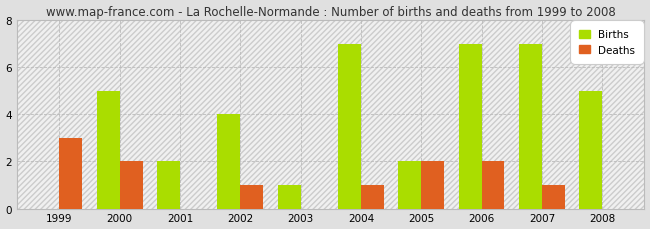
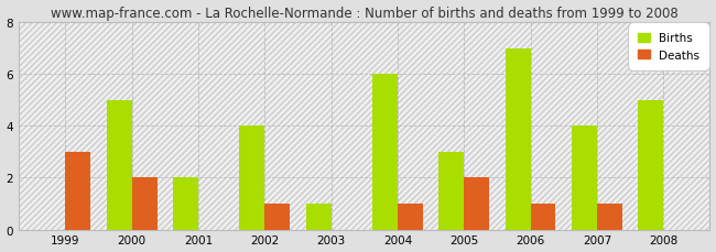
Births/2004: 7 -> 6
Births/2005: 2 -> 3
Deaths/2006: 2 -> 1
Births/2007: 7 -> 4
